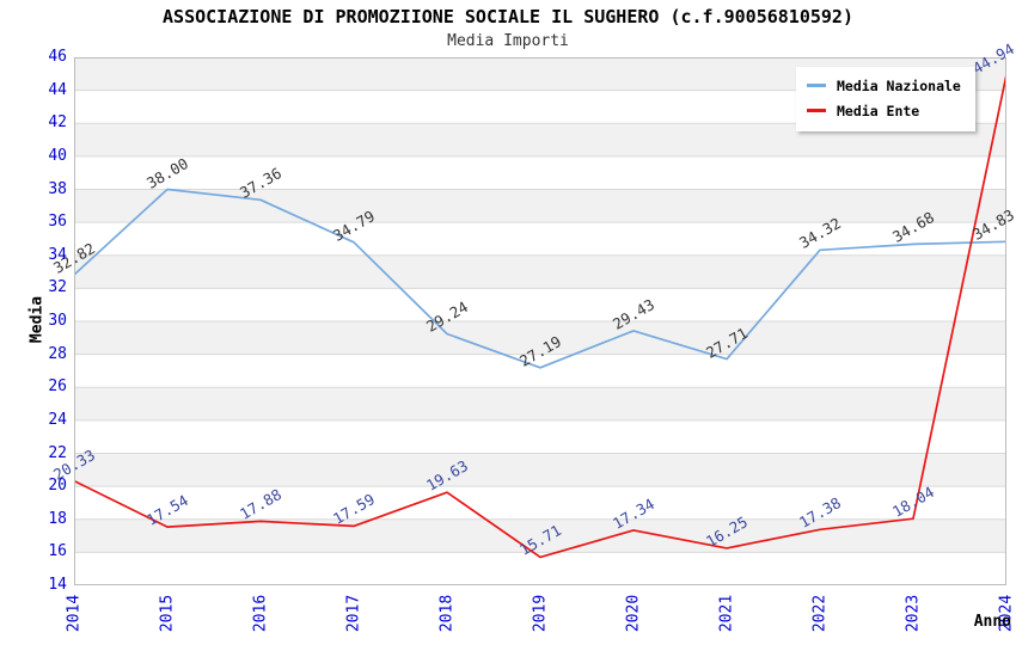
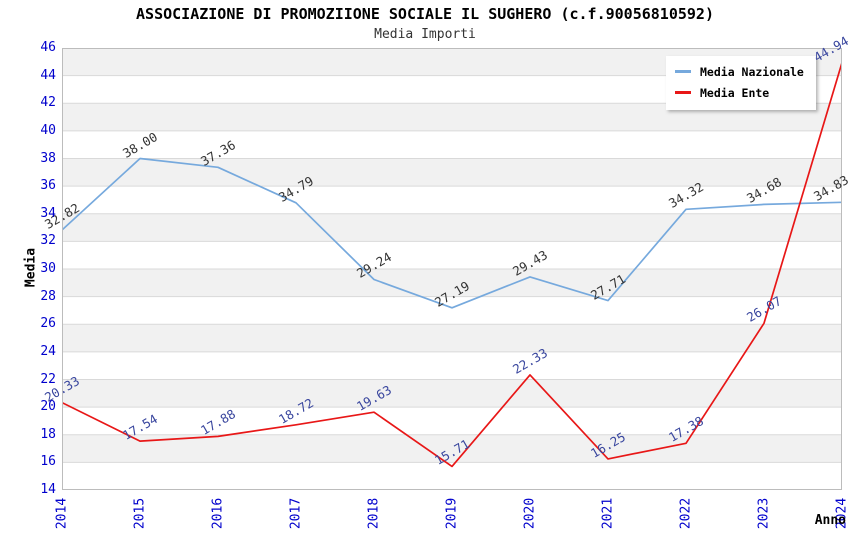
Media Ente/2017: 17.59 -> 18.72
Media Ente/2020: 17.34 -> 22.33
Media Ente/2023: 18.04 -> 26.07
